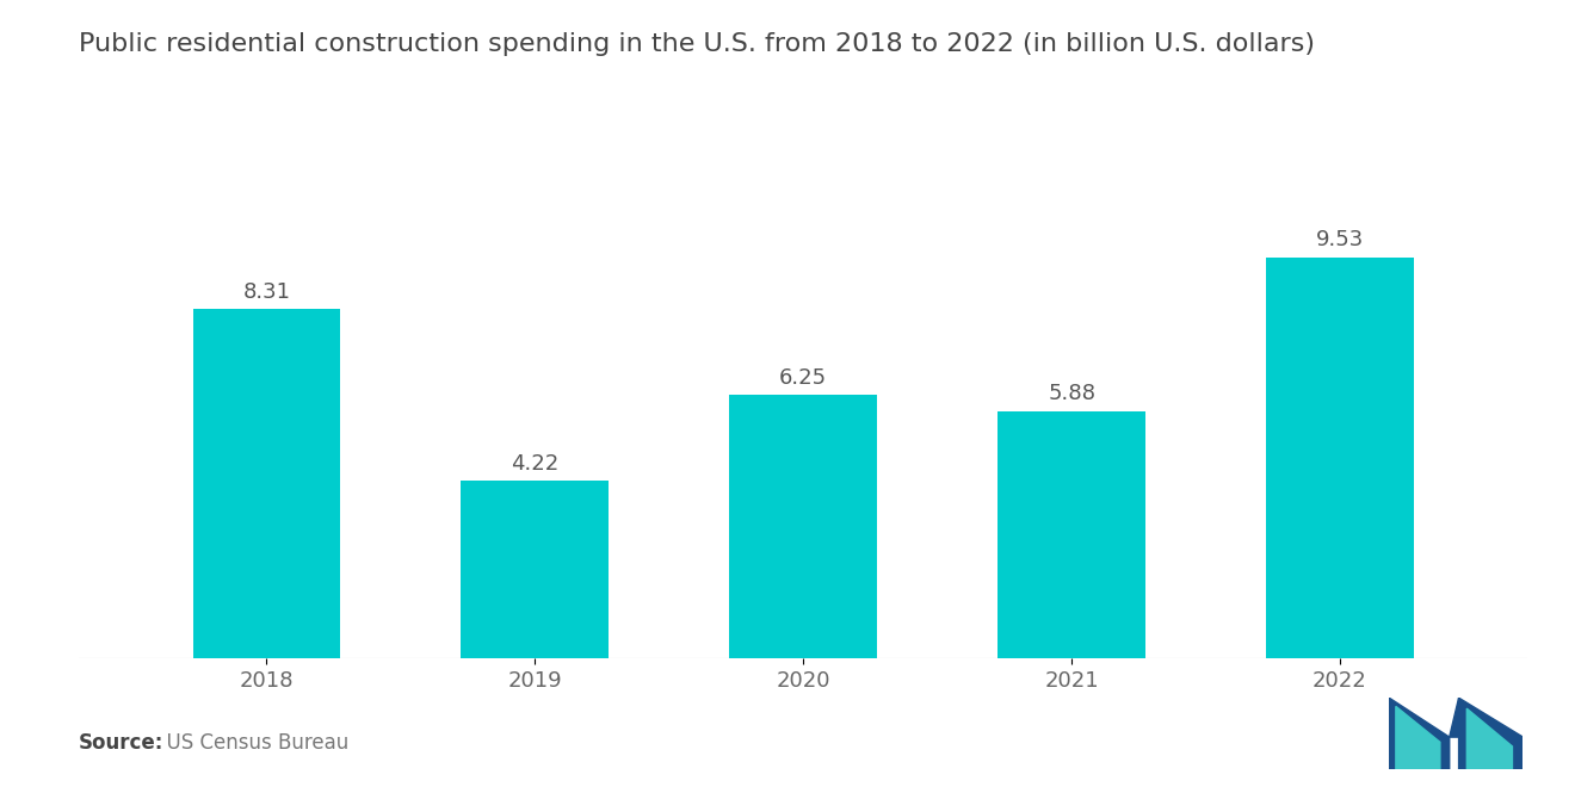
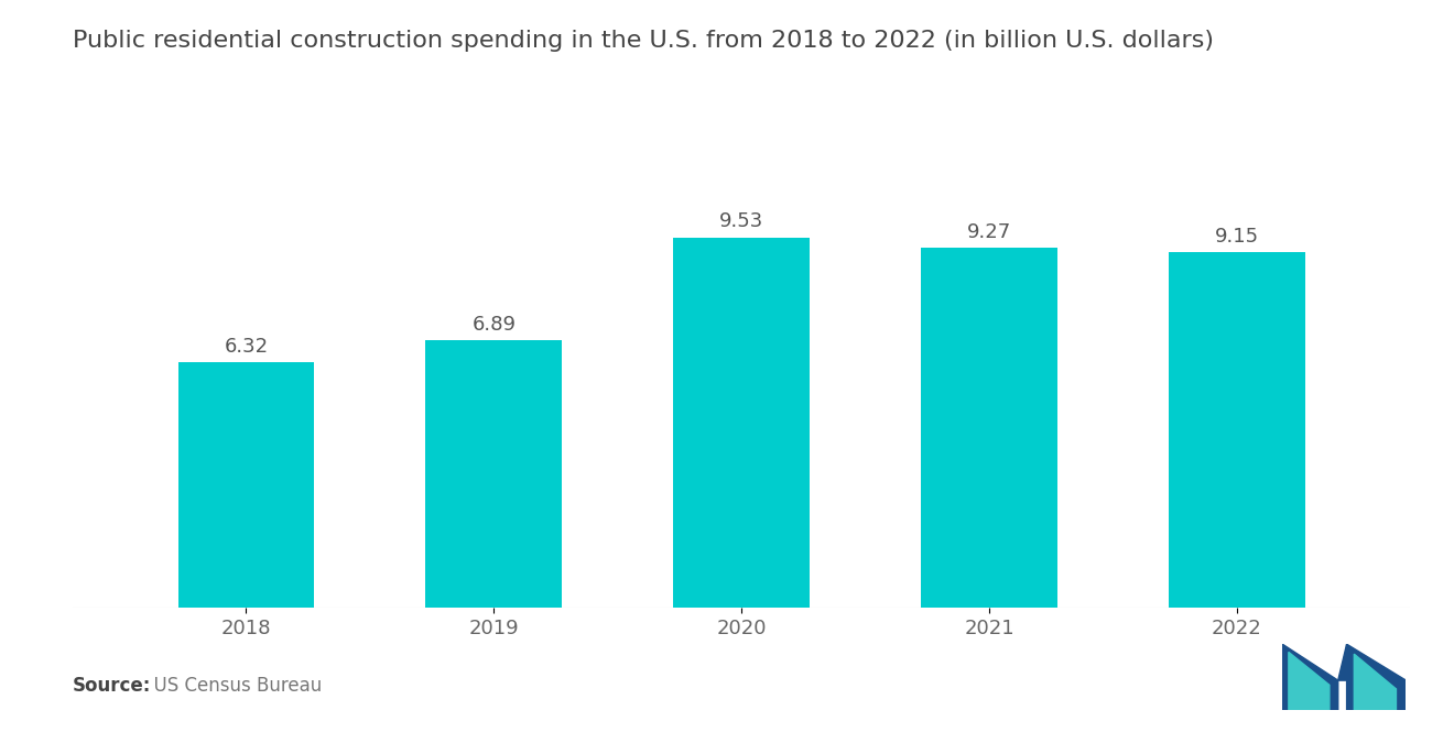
2018: 8.31 -> 6.32
2019: 4.22 -> 6.89
2020: 6.25 -> 9.53
2021: 5.88 -> 9.27
2022: 9.53 -> 9.15
